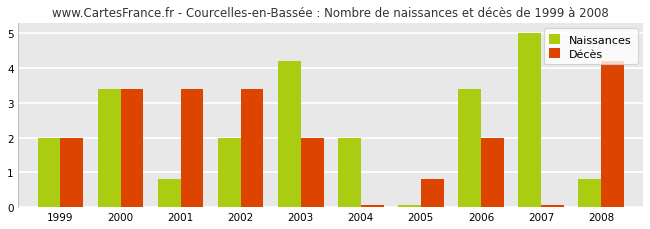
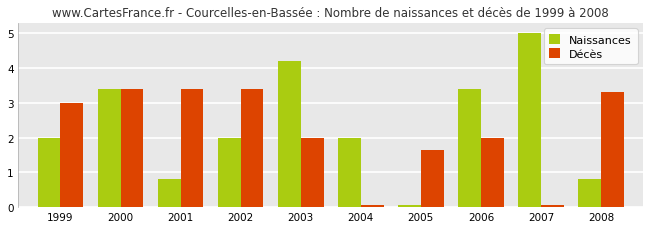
Décès/1999: 2.00 -> 3.00
Décès/2005: 0.80 -> 1.65
Décès/2008: 4.20 -> 3.30
